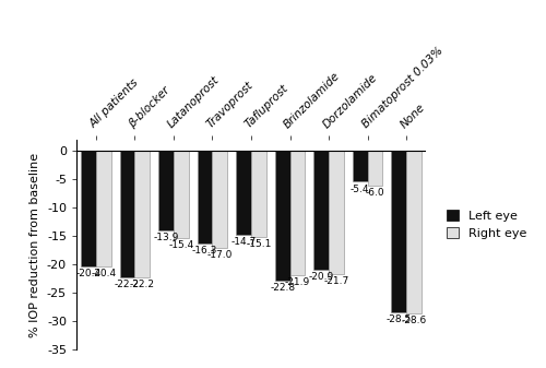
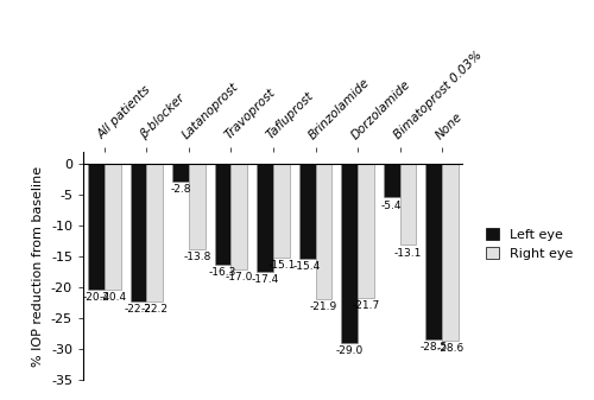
Left eye/Latanoprost: -13.9 -> -2.8
Right eye/Latanoprost: -15.4 -> -13.8
Left eye/Tafluprost: -14.7 -> -17.4
Left eye/Brinzolamide: -22.8 -> -15.4
Left eye/Dorzolamide: -20.9 -> -29.0
Right eye/Bimatoprost 0.03%: -6.0 -> -13.1
